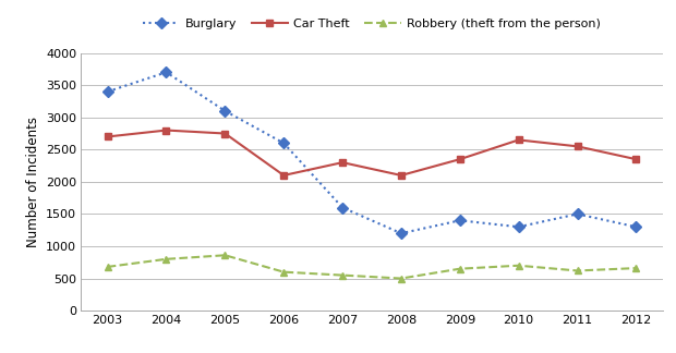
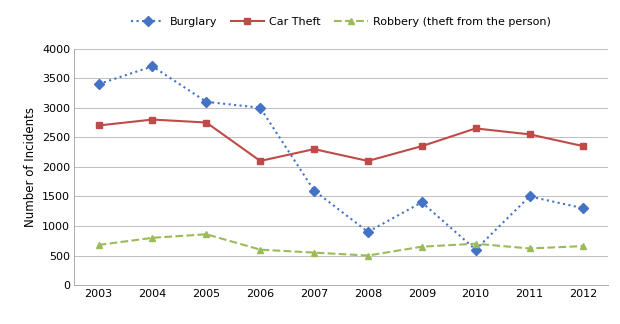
Burglary/2006: 2600 -> 3000
Burglary/2008: 1200 -> 900
Burglary/2010: 1300 -> 600
